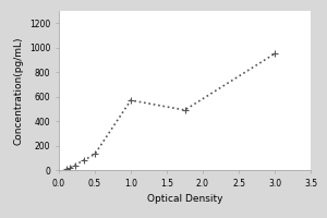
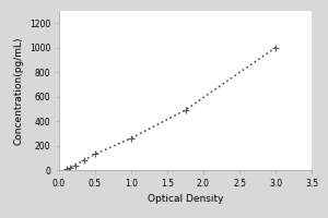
1.0: 570 -> 260
3.0: 950 -> 1000
